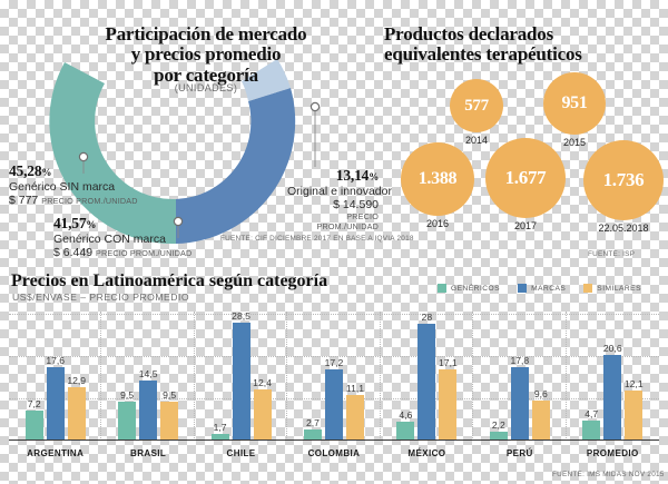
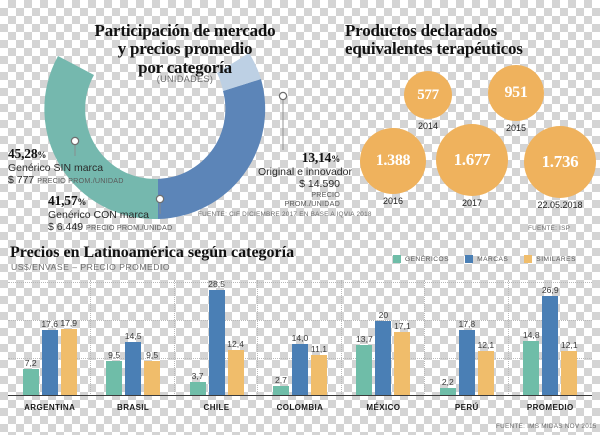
SIMILARES/ARGENTINA: 12,9 -> 17,9
GENÉRICOS/CHILE: 1,7 -> 3,7
MARCAS/COLOMBIA: 17,2 -> 14,0
GENÉRICOS/MÉXICO: 4,6 -> 13,7
MARCAS/MÉXICO: 28 -> 20
SIMILARES/PERÚ: 9,6 -> 12,1
GENÉRICOS/PROMEDIO: 4,7 -> 14,8
MARCAS/PROMEDIO: 20,6 -> 26,9
